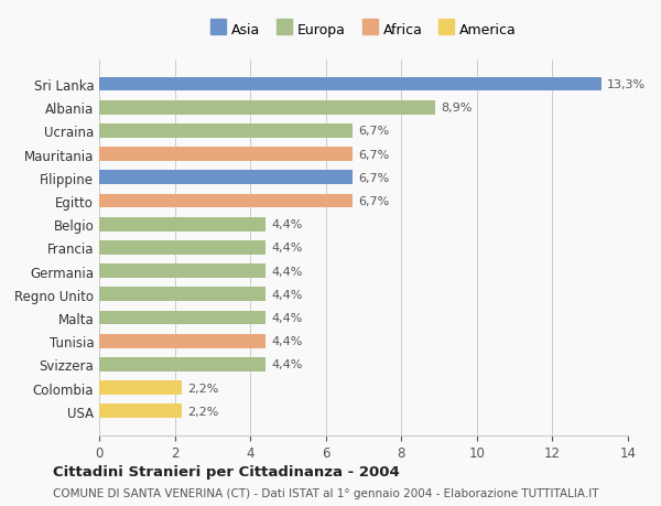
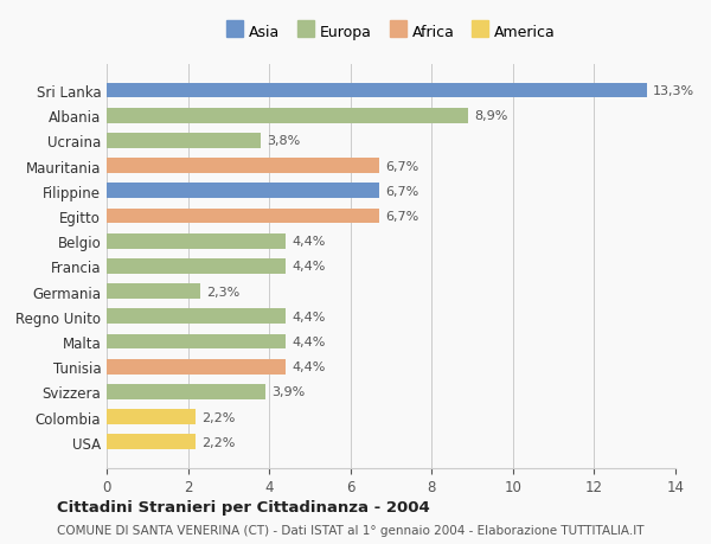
Ucraina: 6,7% -> 3,8%
Germania: 4,4% -> 2,3%
Svizzera: 4,4% -> 3,9%
